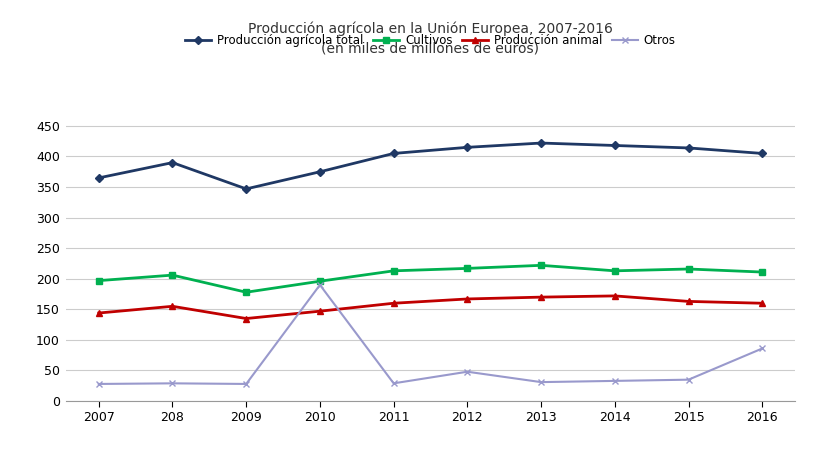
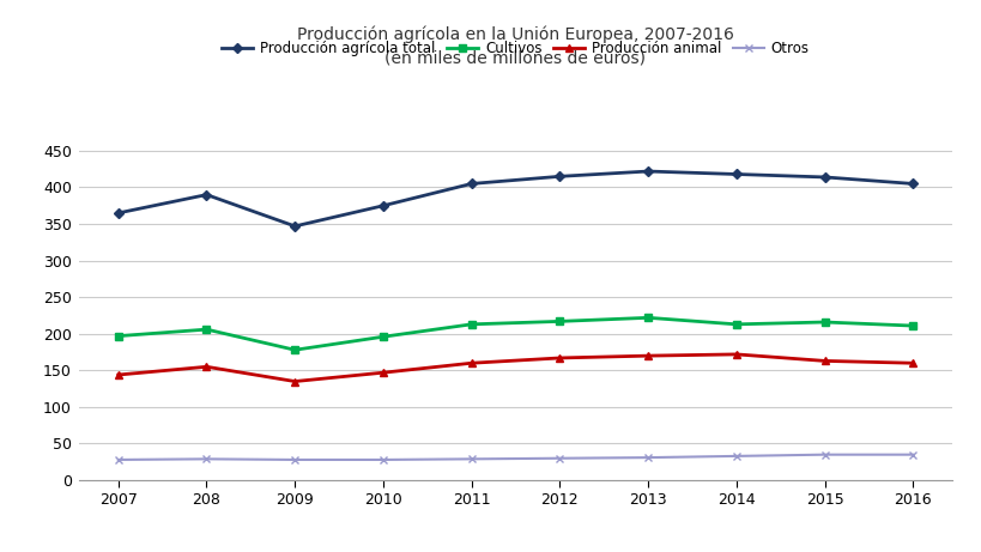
Otros/2010: 190 -> 28
Otros/2012: 48 -> 30
Otros/2016: 86 -> 35
